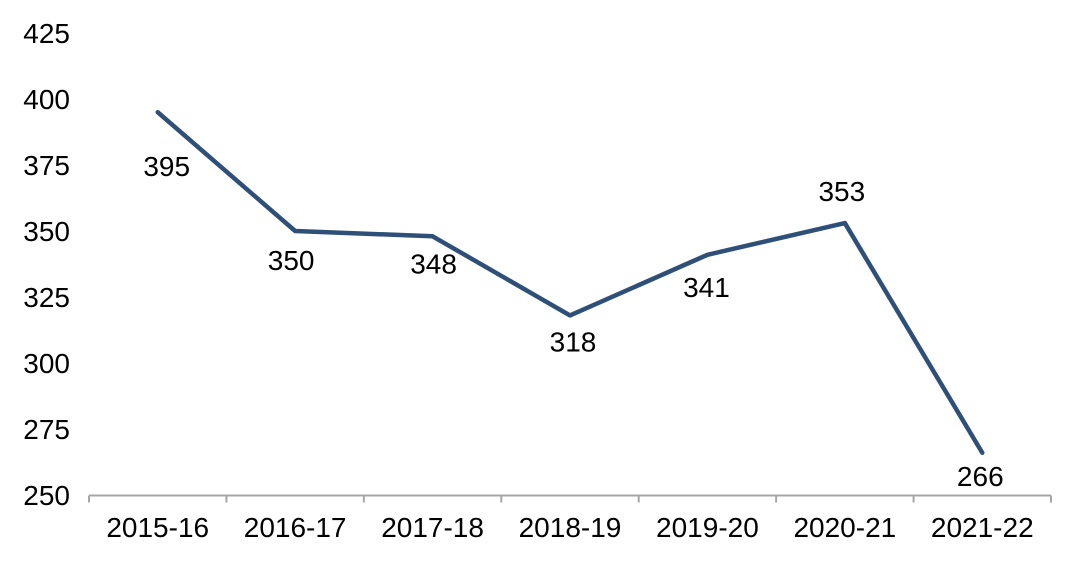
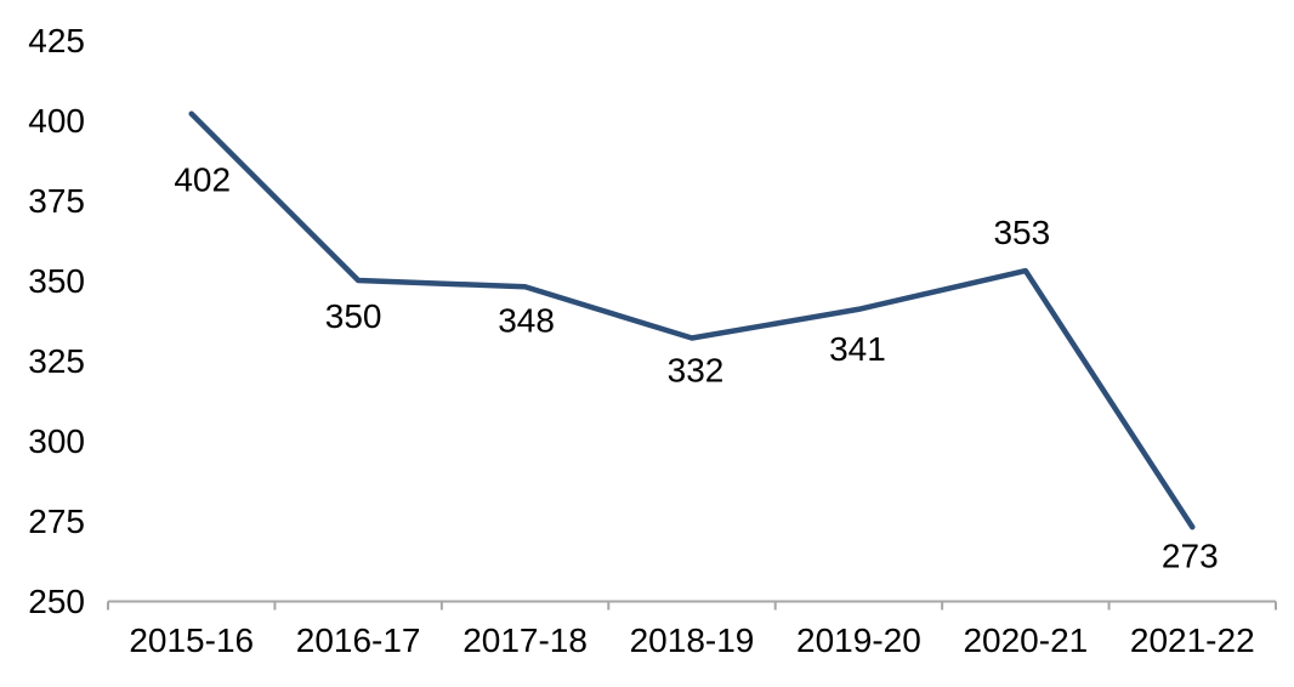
2015-16: 395 -> 402
2018-19: 318 -> 332
2021-22: 266 -> 273
